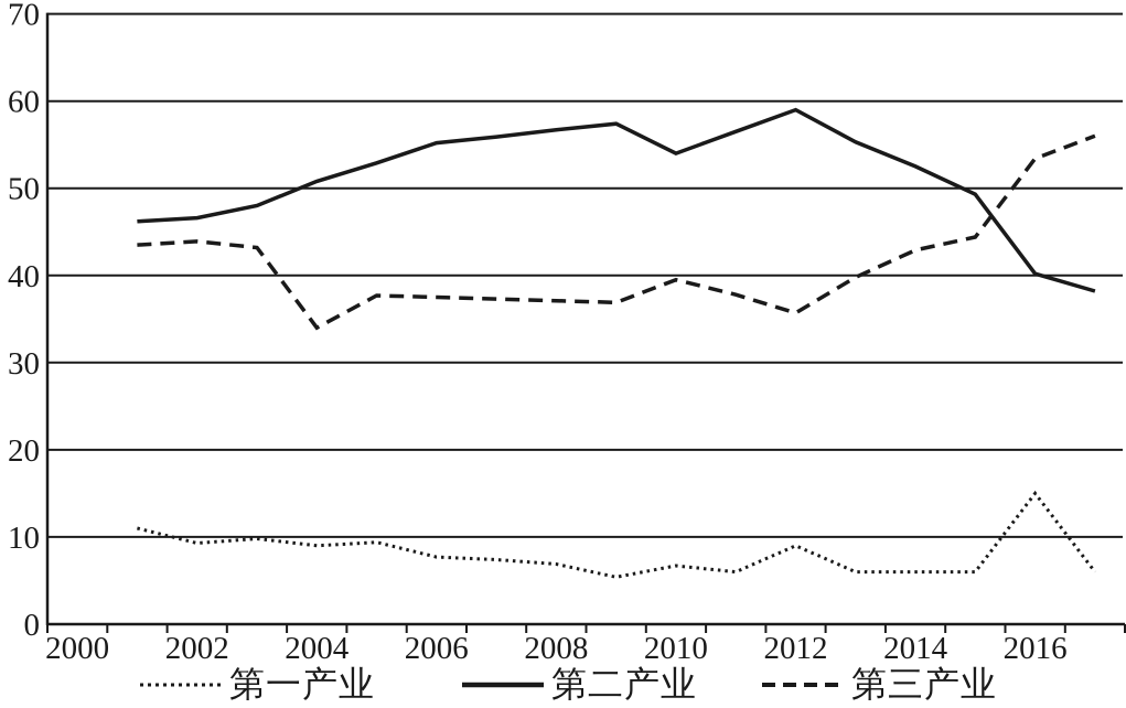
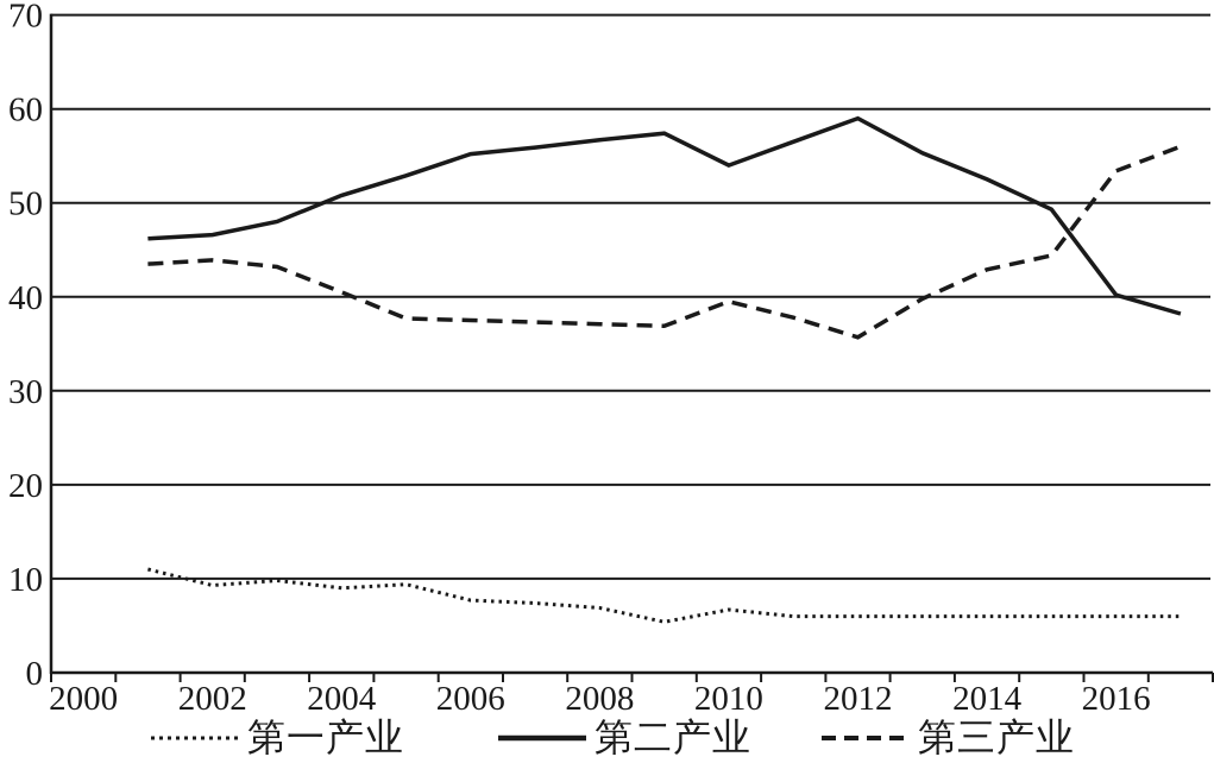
第三产业/2004: 34 -> 40
第一产业/2012: 9 -> 6
第一产业/2016: 15 -> 6
